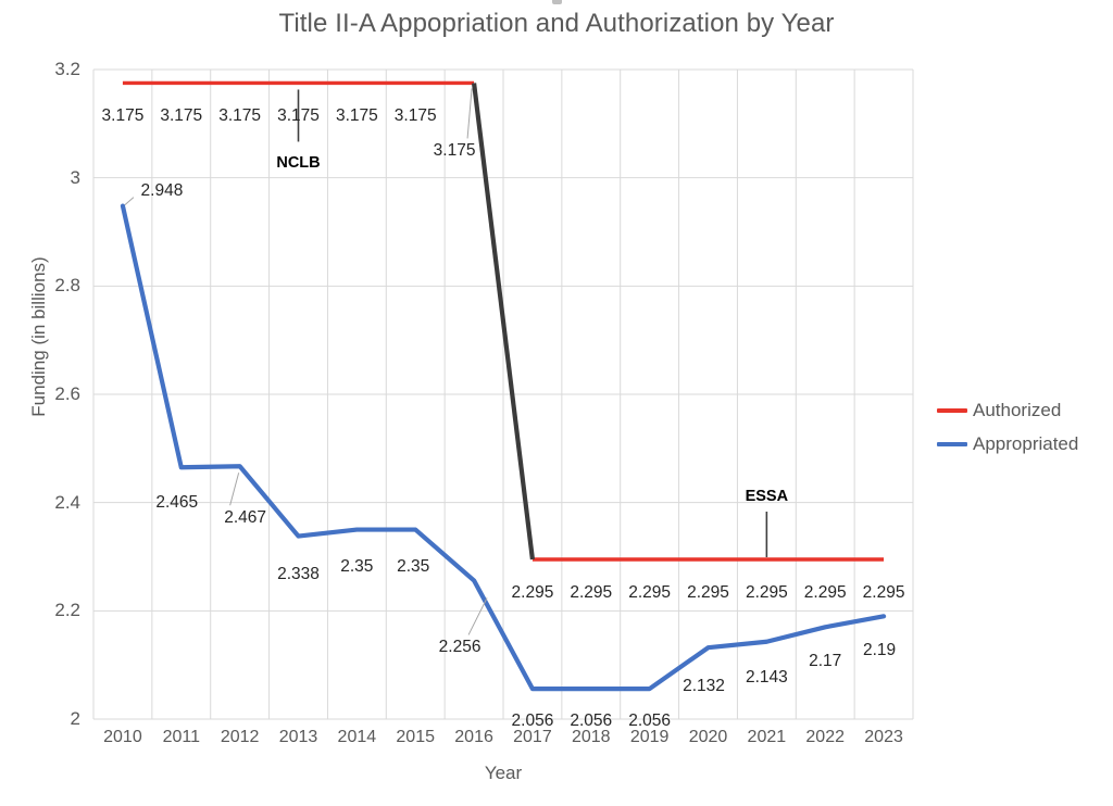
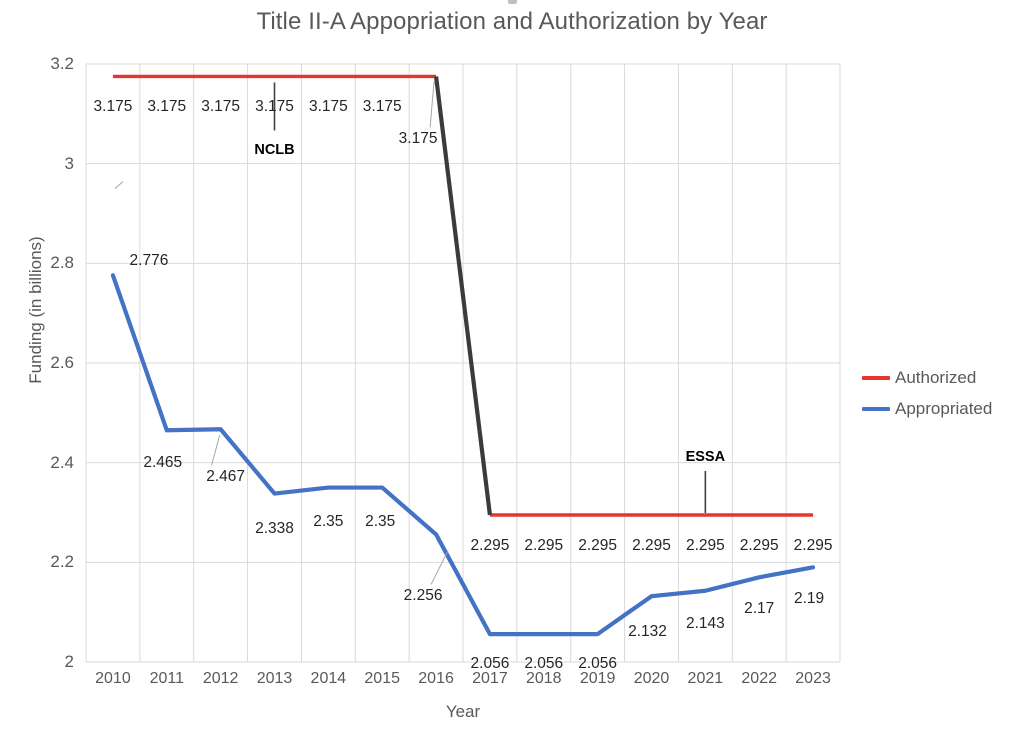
Appropriated/2010: 2.948 -> 2.776
